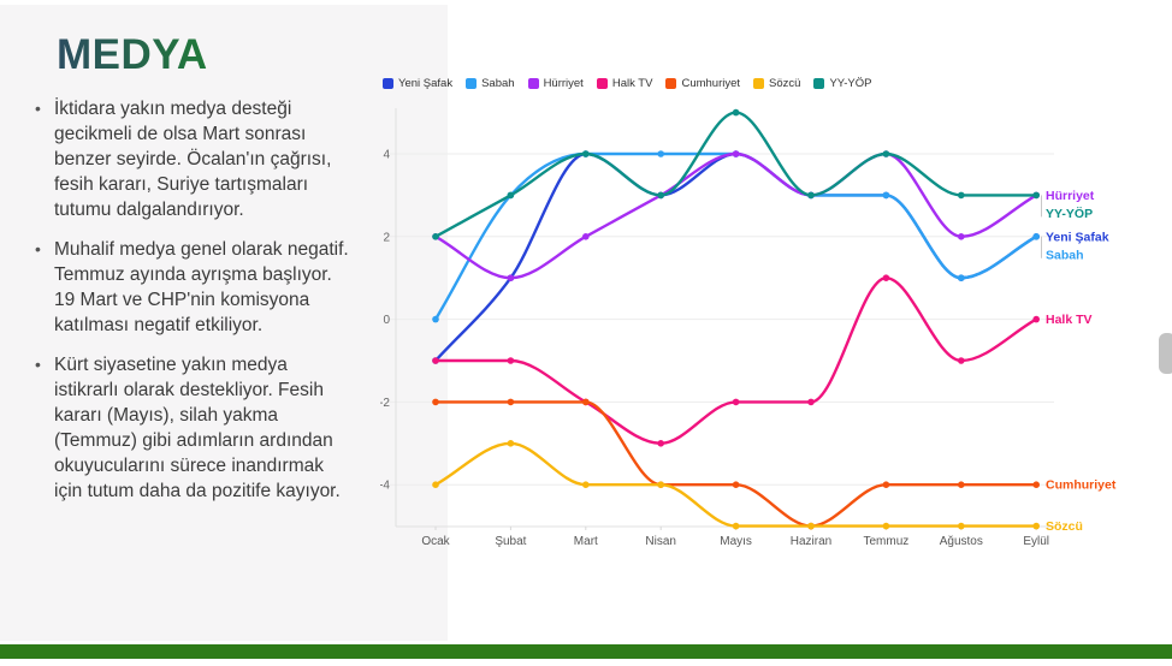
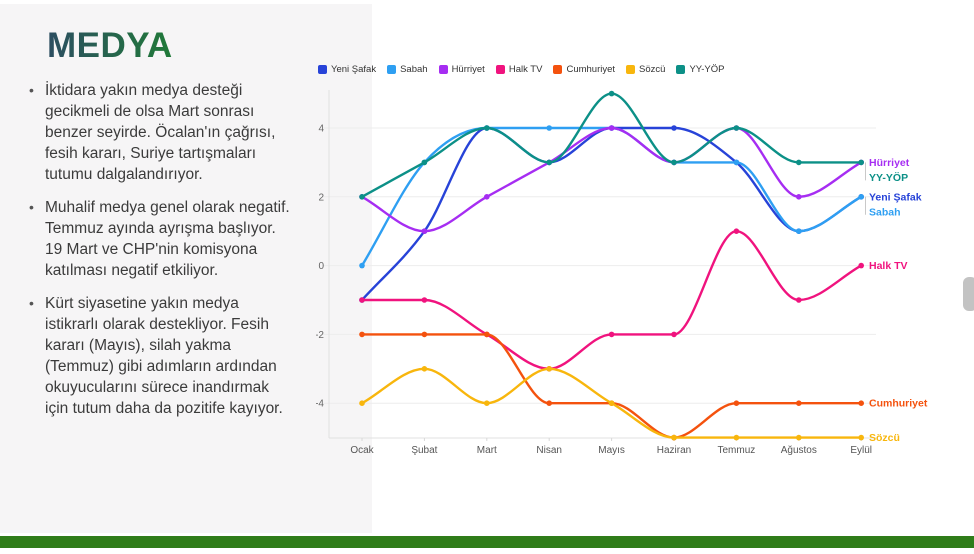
Sözcü/Nisan: -4 -> -3
Sözcü/Mayıs: -5 -> -4
Yeni Şafak/Haziran: 3 -> 4
